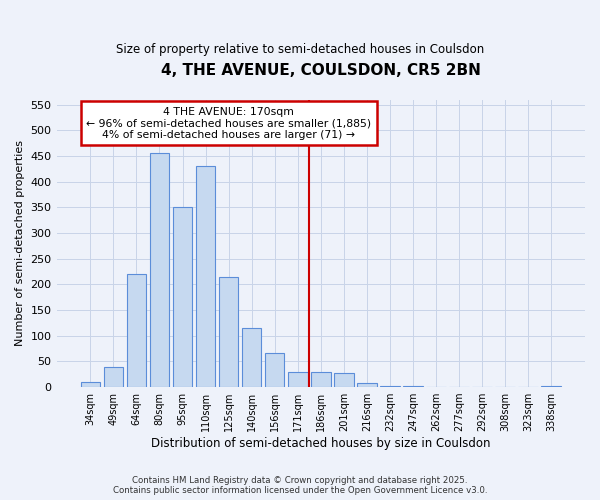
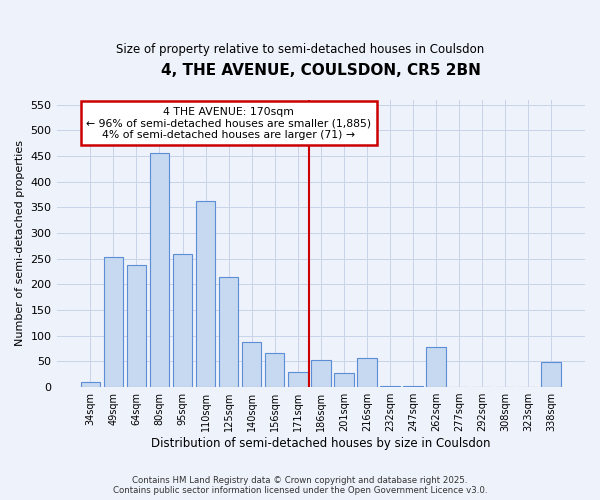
49sqm: 40 -> 254
64sqm: 220 -> 238
95sqm: 350 -> 260
110sqm: 430 -> 362
140sqm: 115 -> 88
186sqm: 30 -> 52
216sqm: 8 -> 56
262sqm: 1 -> 78
338sqm: 3 -> 48
